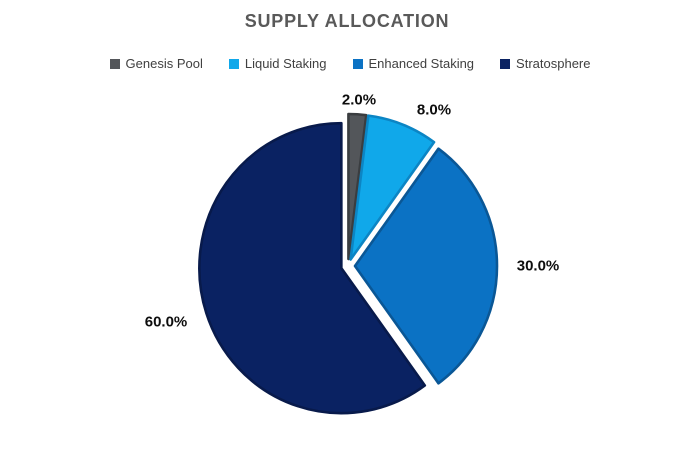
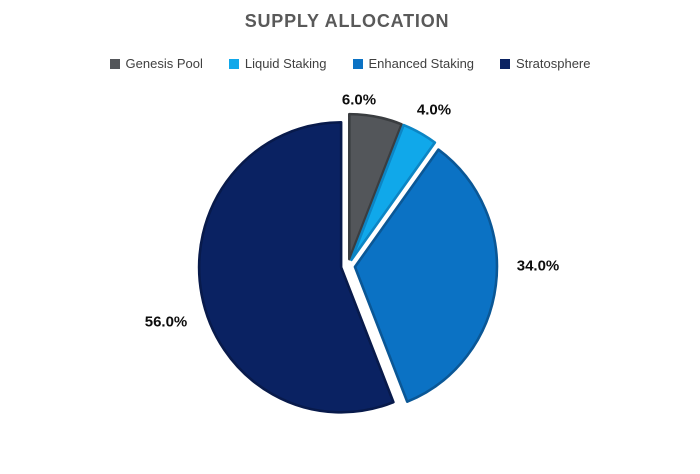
Genesis Pool: 2.0% -> 6.0%
Liquid Staking: 8.0% -> 4.0%
Enhanced Staking: 30.0% -> 34.0%
Stratosphere: 60.0% -> 56.0%
